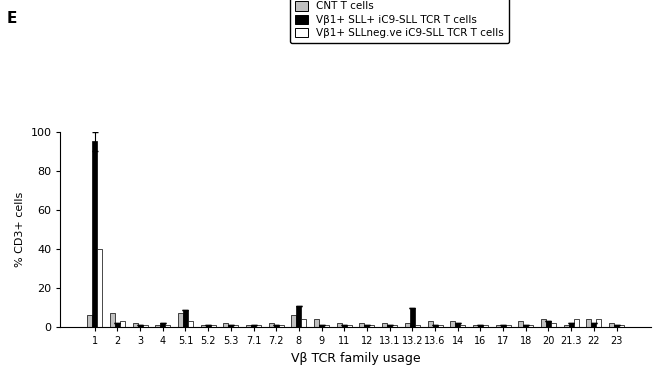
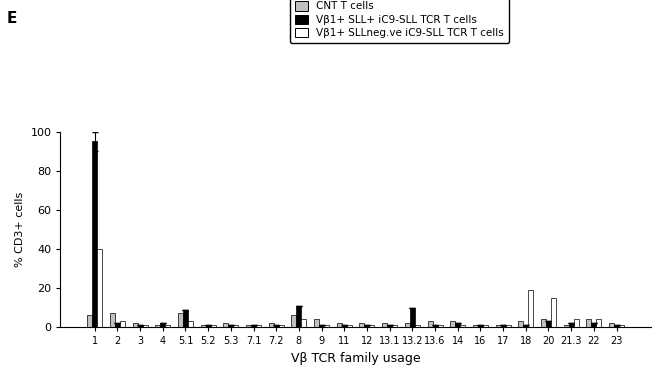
Vβ1+ SLLneg.ve iC9-SLL TCR T cells/18: 1 -> 19
Vβ1+ SLLneg.ve iC9-SLL TCR T cells/20: 2 -> 15
